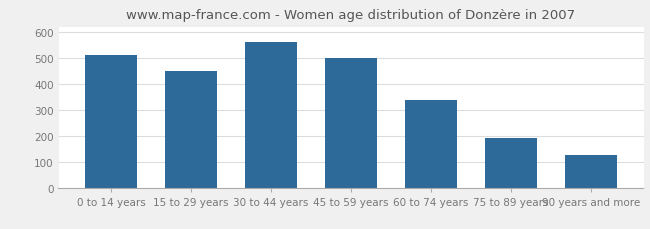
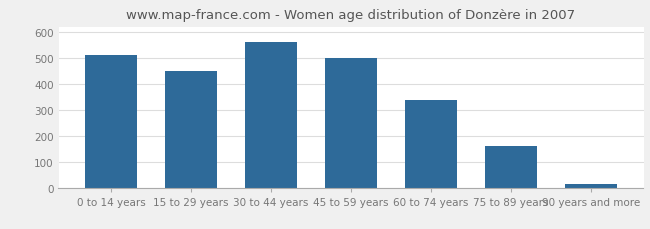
75 to 89 years: 190 -> 160
90 years and more: 125 -> 15
